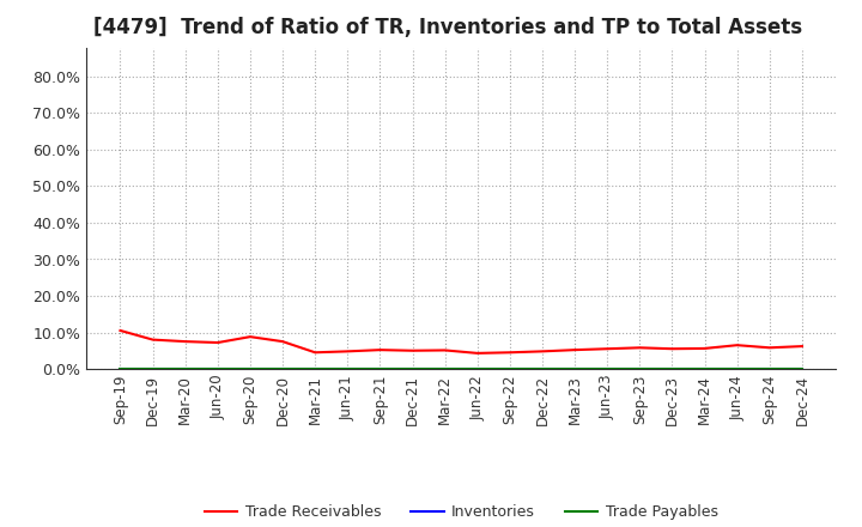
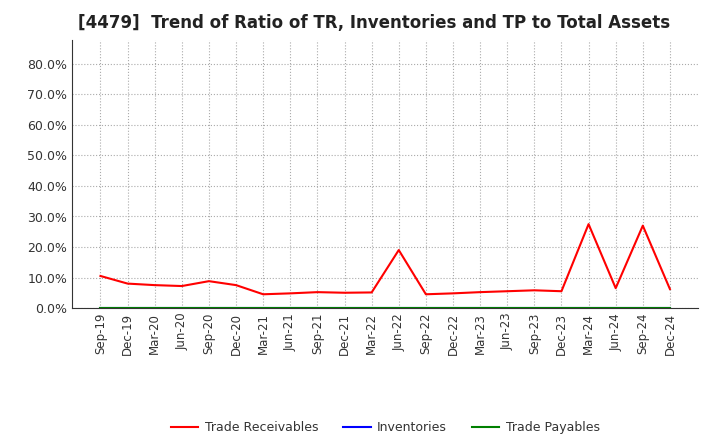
Trade Receivables/Jun-22: 4.3% -> 19.0%
Trade Receivables/Mar-24: 5.6% -> 27.5%
Trade Receivables/Sep-24: 5.8% -> 27.0%
